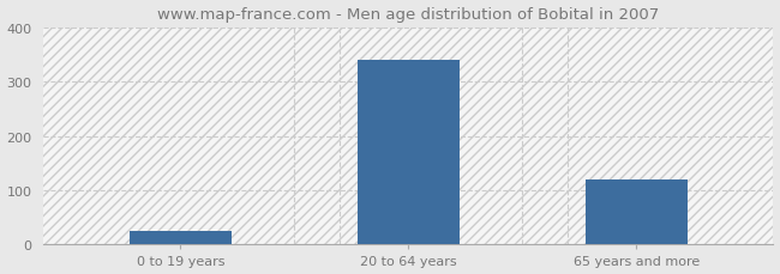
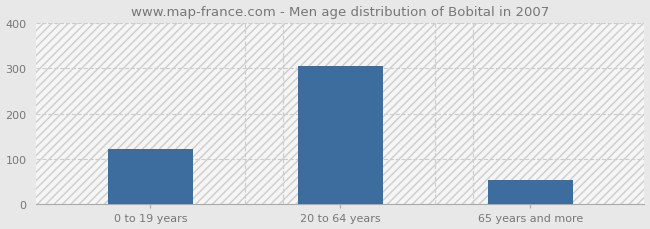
0 to 19 years: 25 -> 122
20 to 64 years: 340 -> 304
65 years and more: 120 -> 54
